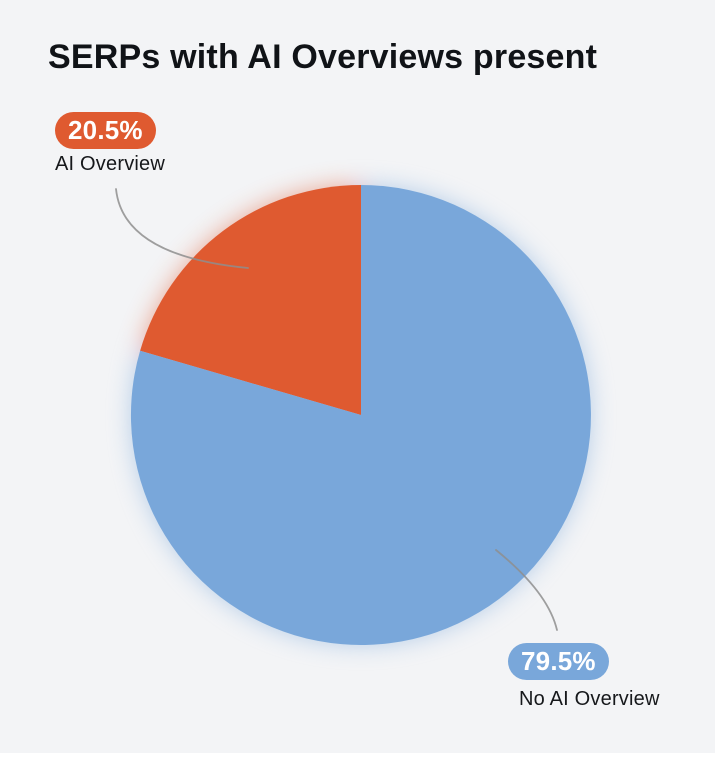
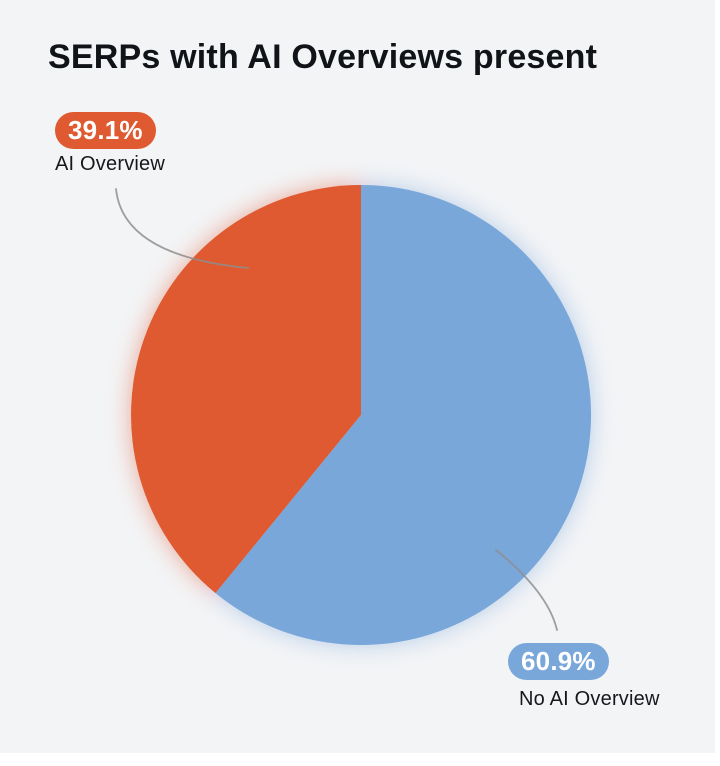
AI Overview: 20.5% -> 39.1%
No AI Overview: 79.5% -> 60.9%
